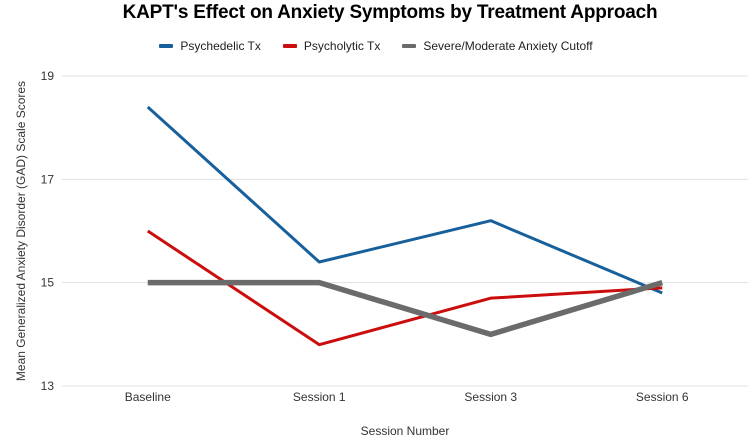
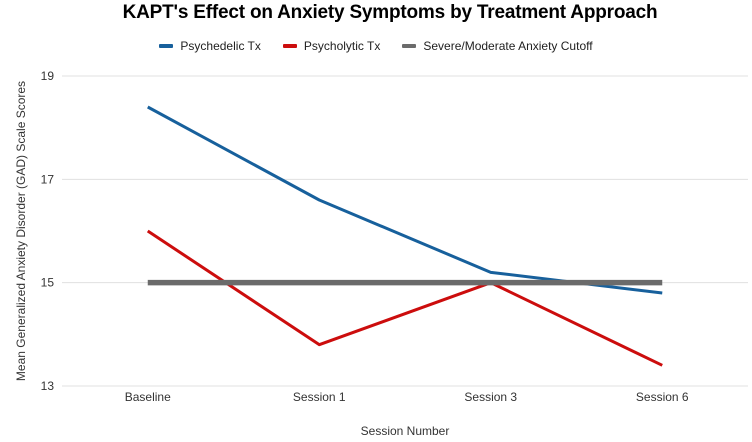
Psychedelic Tx/Session 1: 15.4 -> 16.6
Psychedelic Tx/Session 3: 16.2 -> 15.2
Psycholytic Tx/Session 3: 14.7 -> 15.0
Severe/Moderate Anxiety Cutoff/Session 3: 14 -> 15
Psycholytic Tx/Session 6: 14.9 -> 13.4
